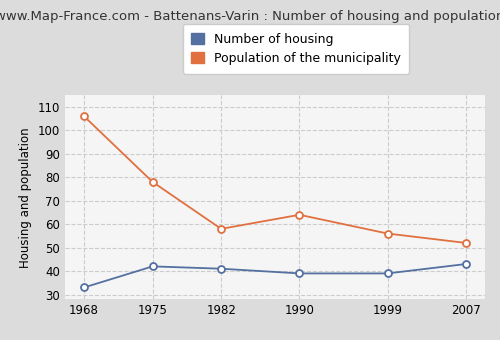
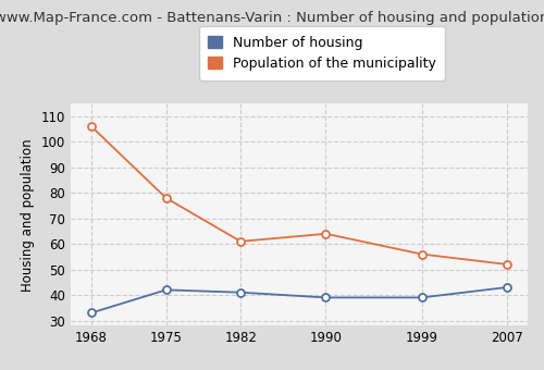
Population of the municipality/1982: 58 -> 61
